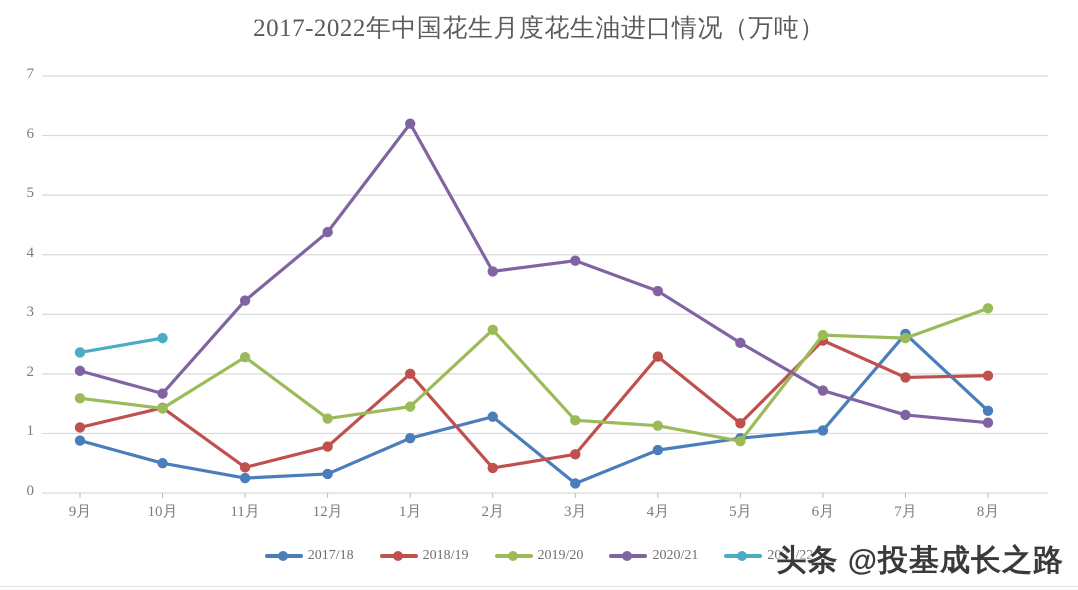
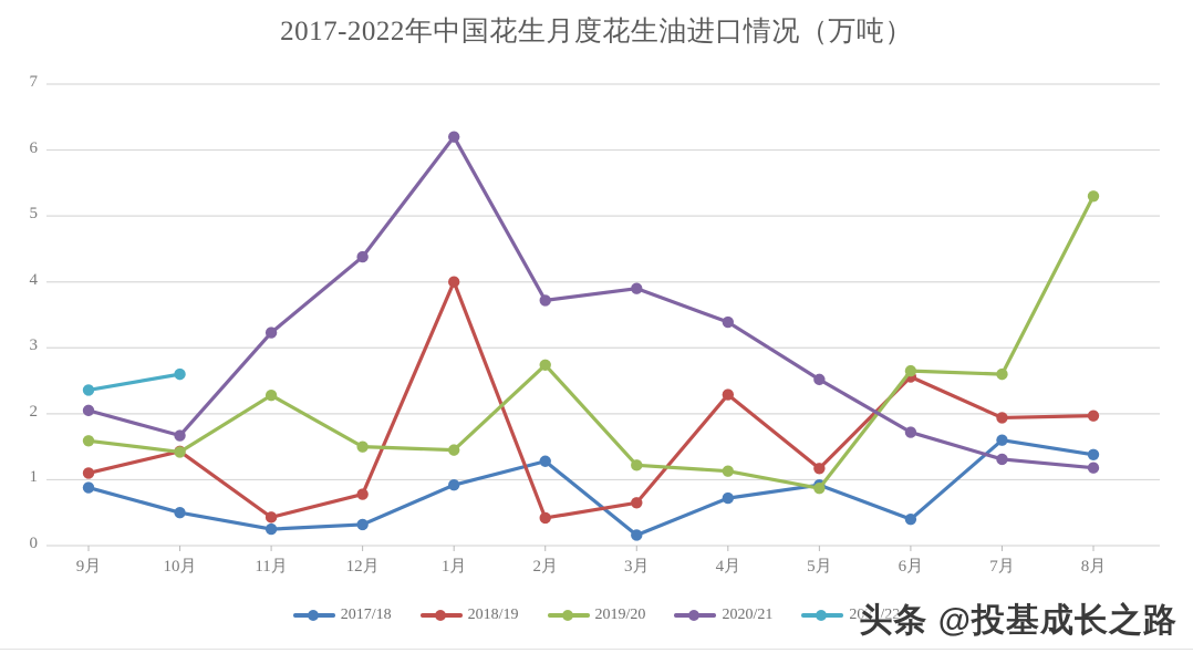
2019/20/12月: 1.2 -> 1.5
2018/19/1月: 2.0 -> 4.0
2017/18/6月: 1.1 -> 0.4
2017/18/7月: 2.7 -> 1.6
2019/20/8月: 3.1 -> 5.3
